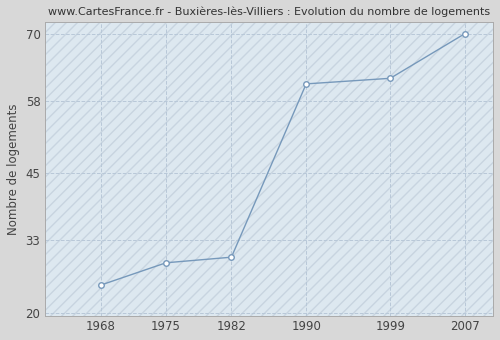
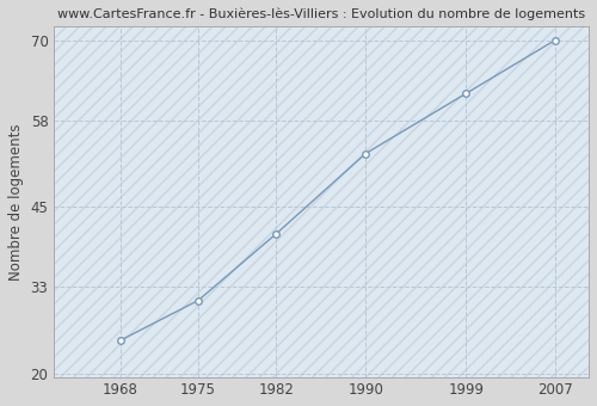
1975: 29 -> 31
1982: 30 -> 41
1990: 61 -> 53
